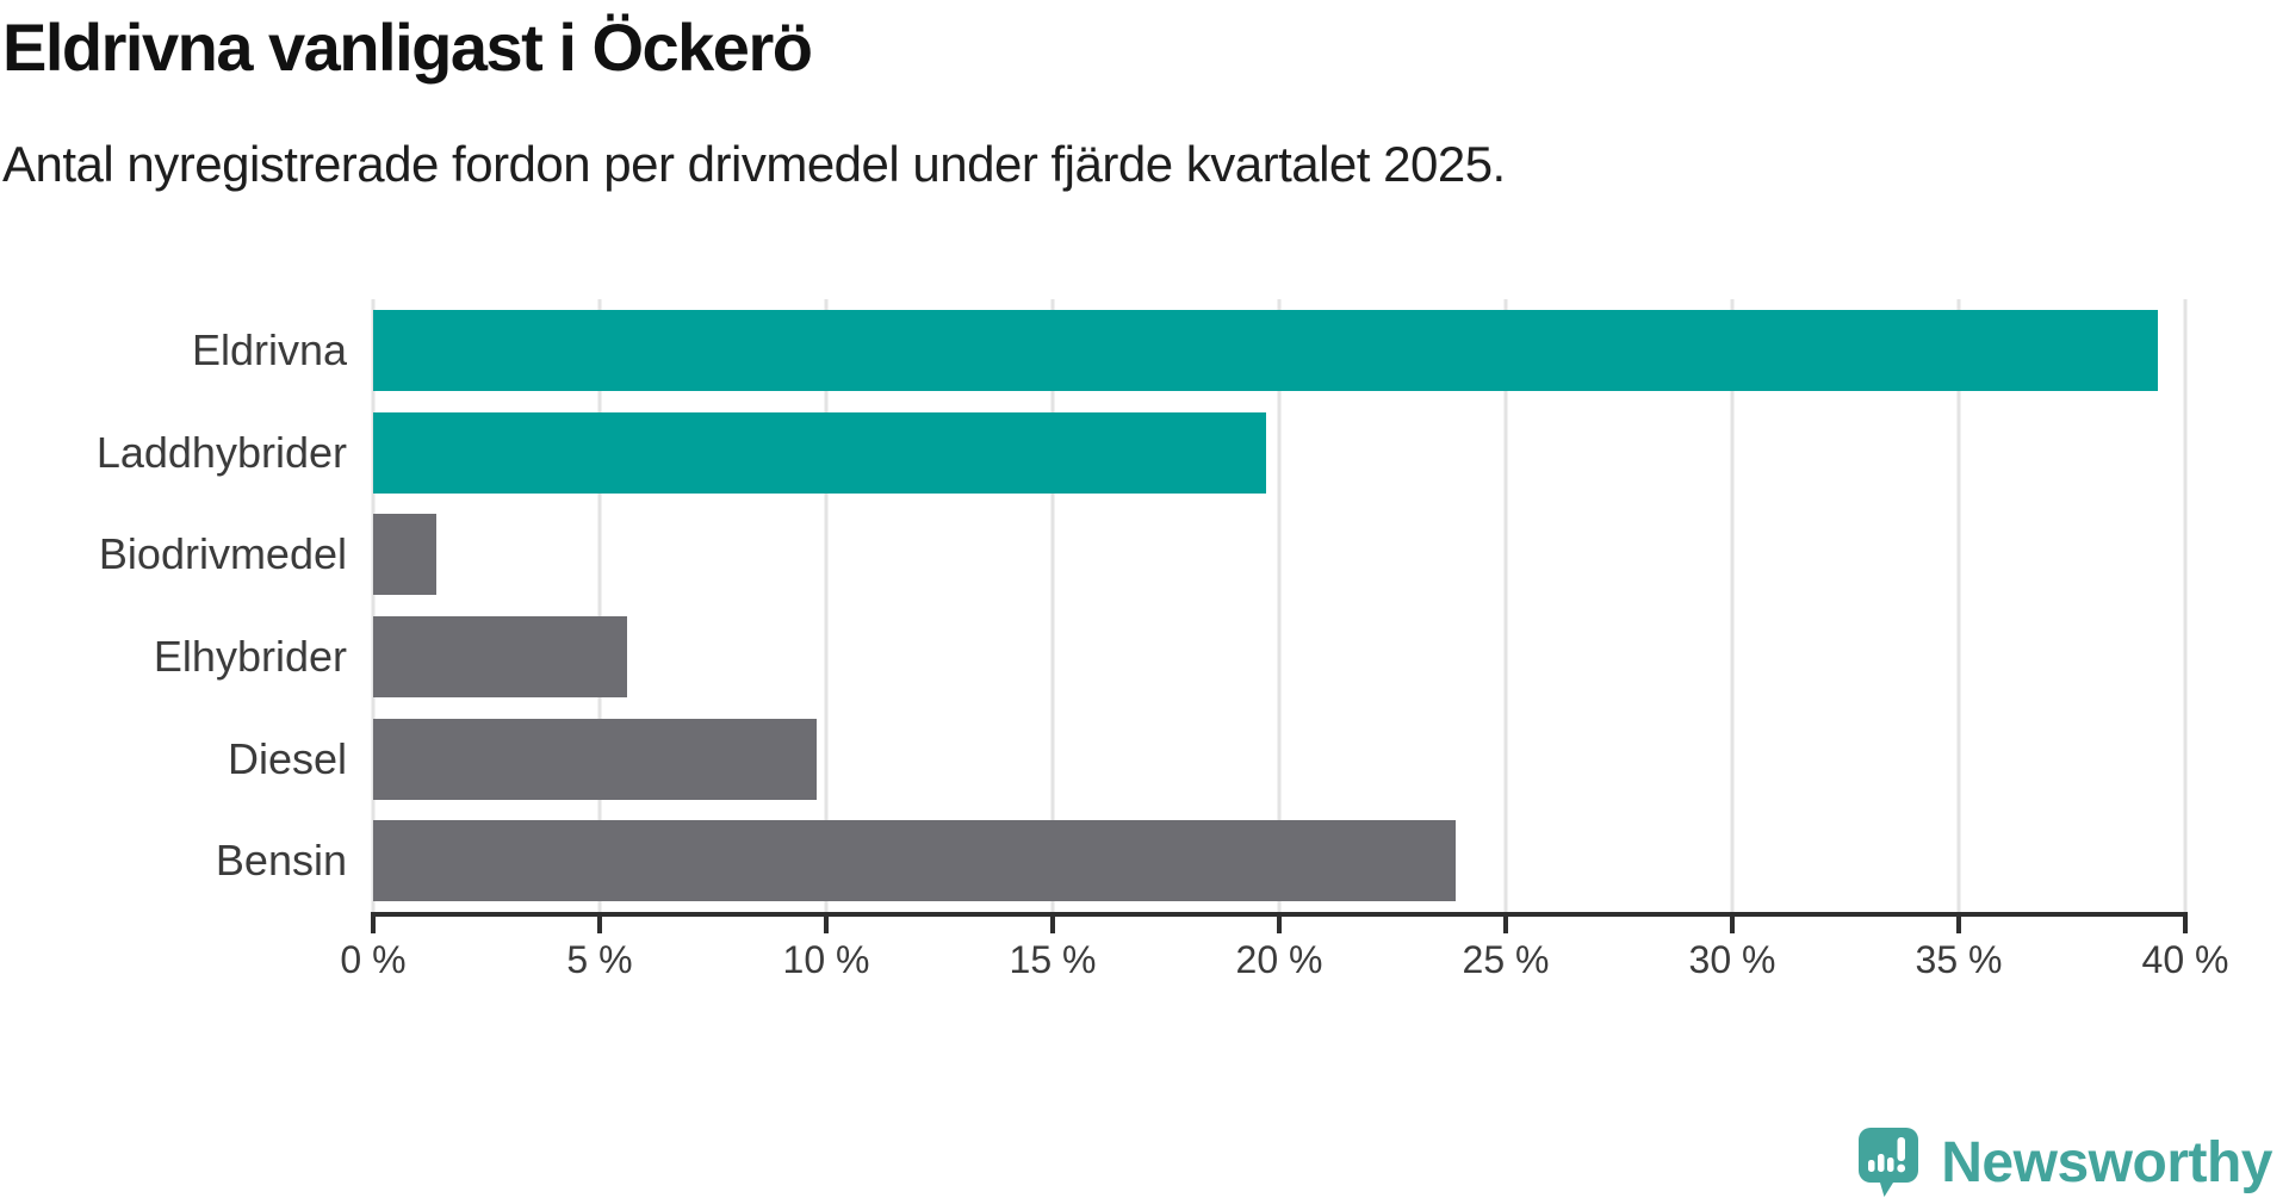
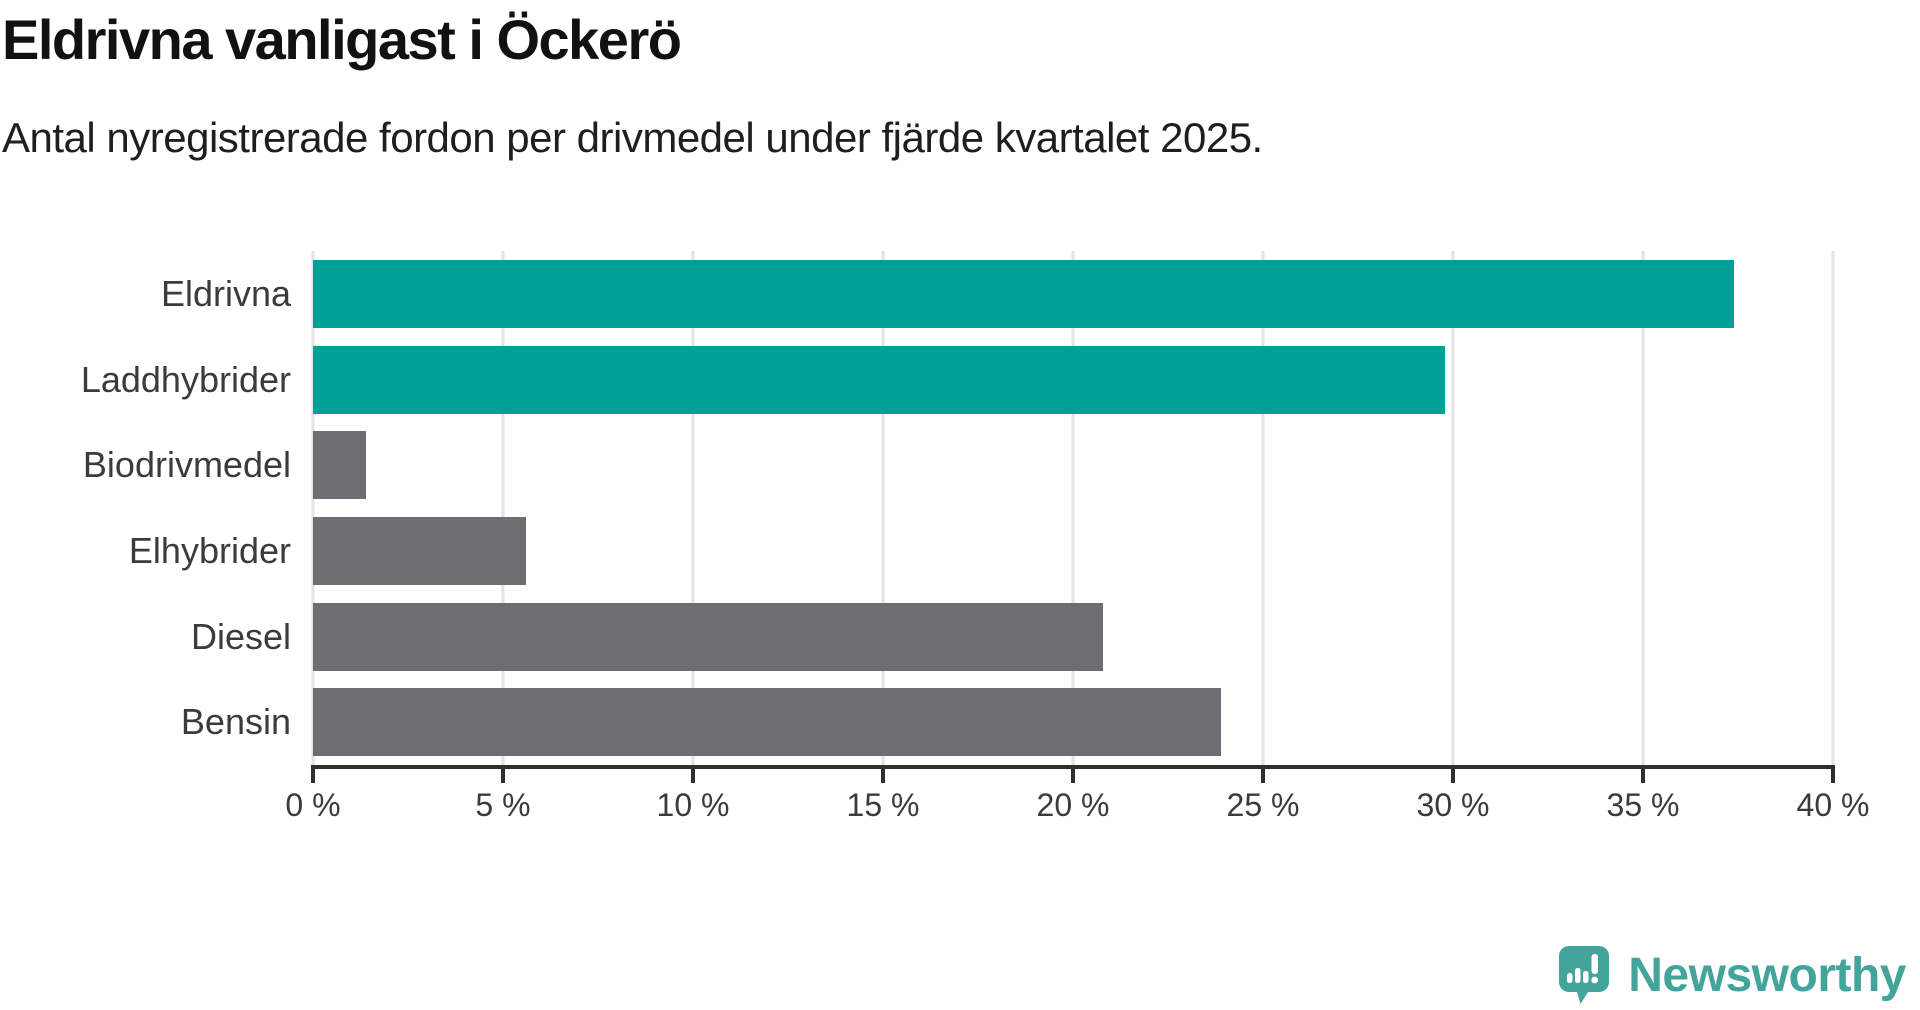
Eldrivna: 39.4% -> 37.4%
Laddhybrider: 19.7% -> 29.8%
Diesel: 9.8% -> 20.8%
